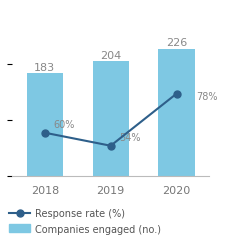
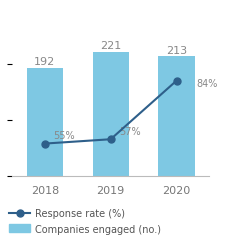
Companies engaged (no.)/2018: 183 -> 192
Response rate (%)/2018: 60% -> 55%
Companies engaged (no.)/2019: 204 -> 221
Response rate (%)/2019: 54% -> 57%
Companies engaged (no.)/2020: 226 -> 213
Response rate (%)/2020: 78% -> 84%
